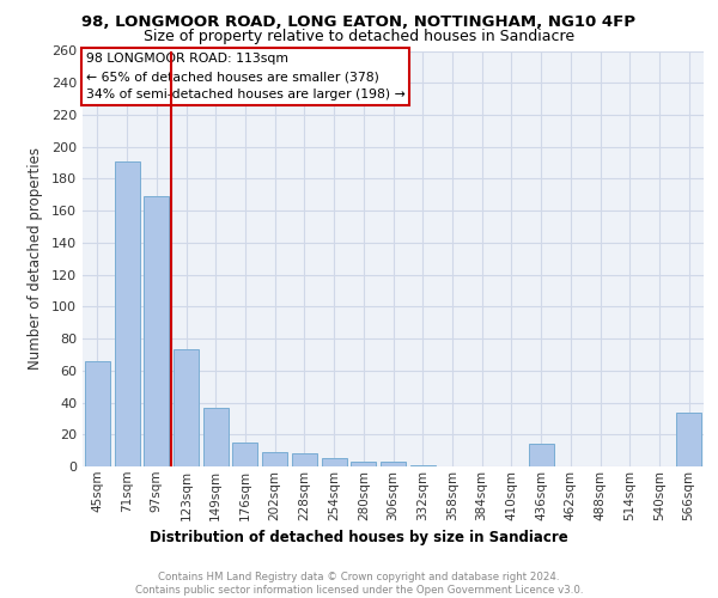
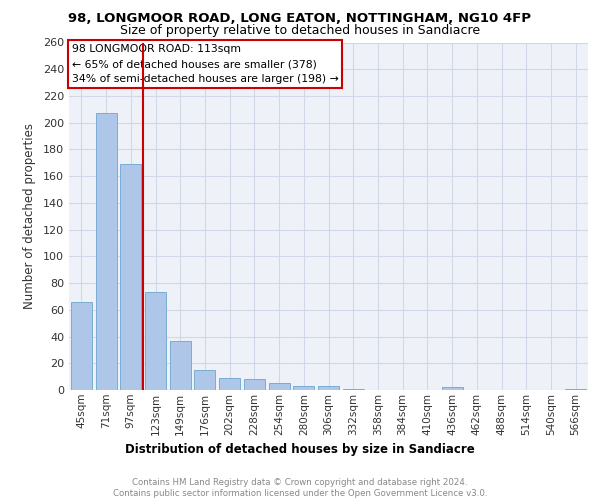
71sqm: 191 -> 207
436sqm: 14 -> 2
566sqm: 34 -> 1
